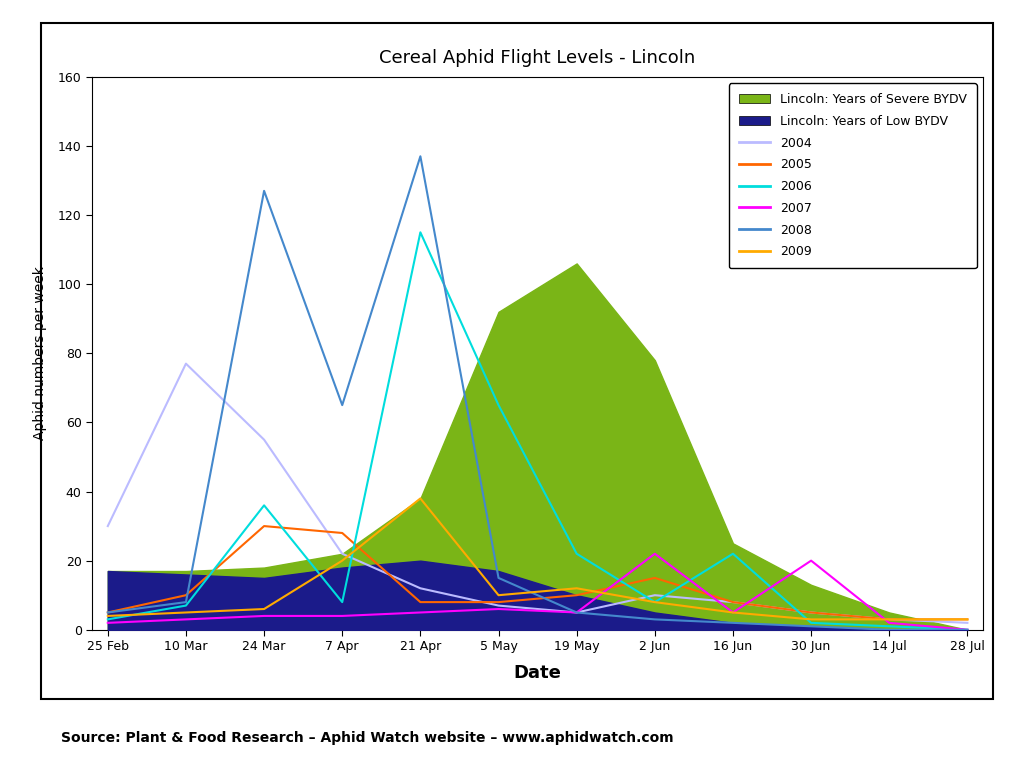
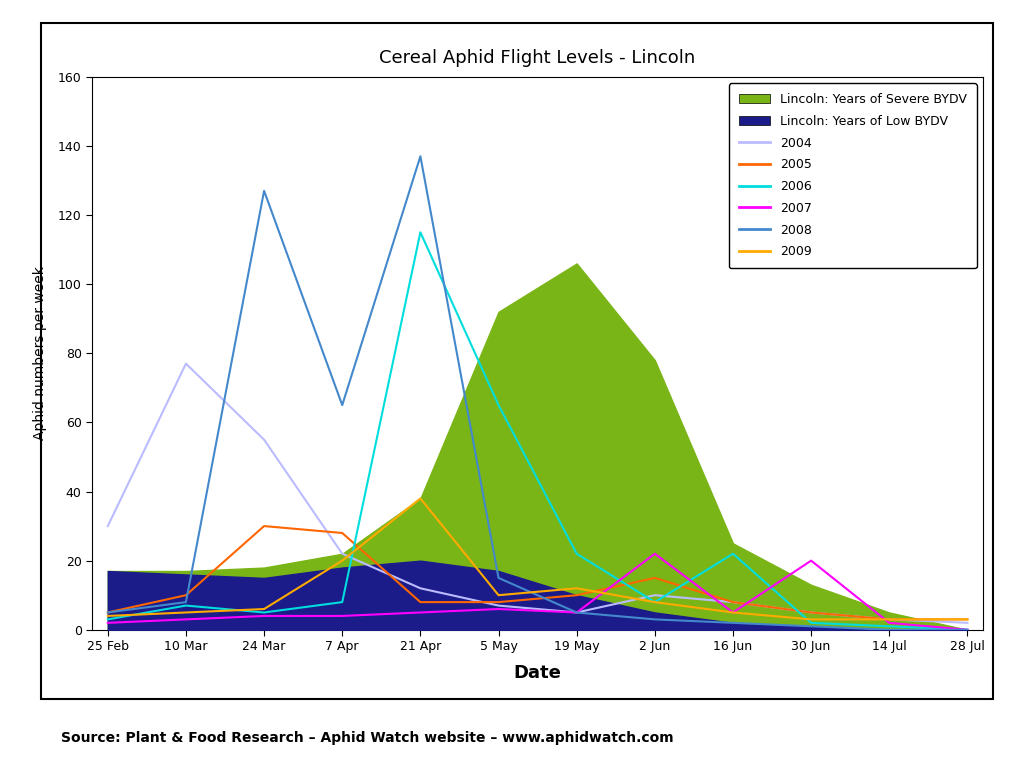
2006/24 Mar: 36 -> 5
